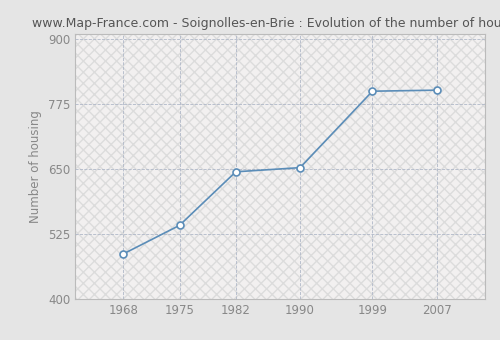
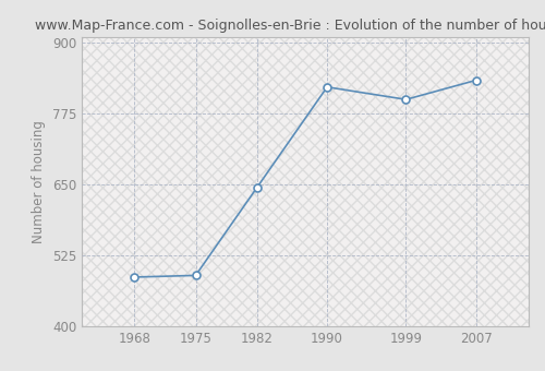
1975: 542 -> 490
1990: 653 -> 822
2007: 802 -> 834
